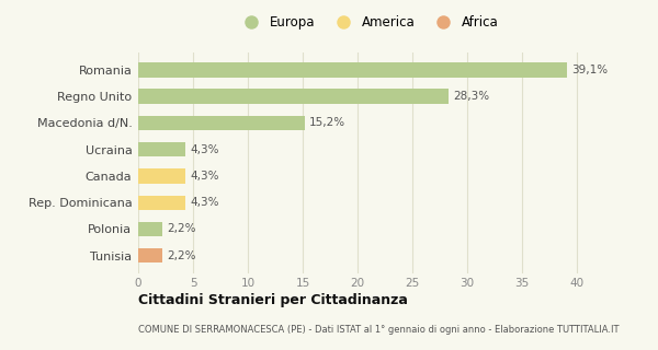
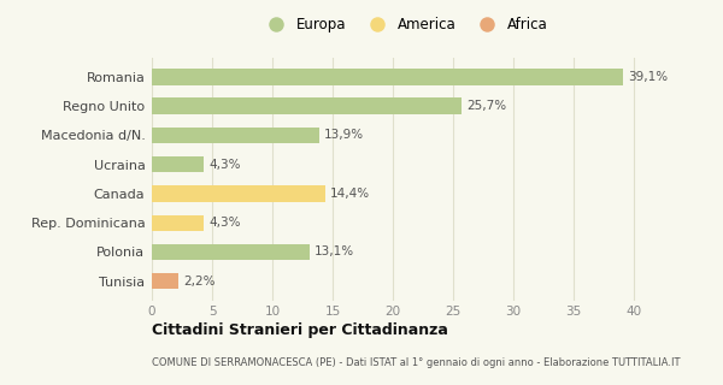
Regno Unito: 28,3% -> 25,7%
Macedonia d/N.: 15,2% -> 13,9%
Canada: 4,3% -> 14,4%
Polonia: 2,2% -> 13,1%
